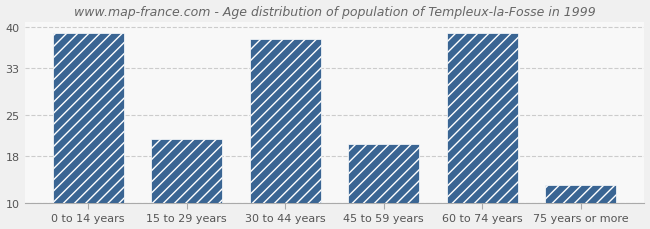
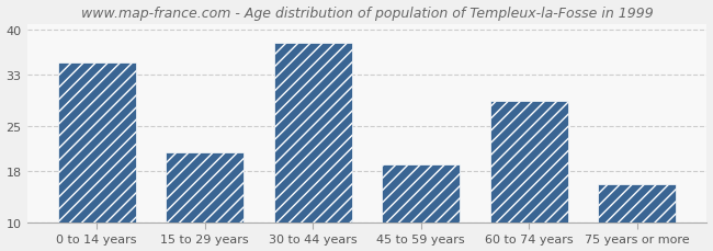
0 to 14 years: 39 -> 35
45 to 59 years: 20 -> 19
60 to 74 years: 39 -> 29
75 years or more: 13 -> 16
